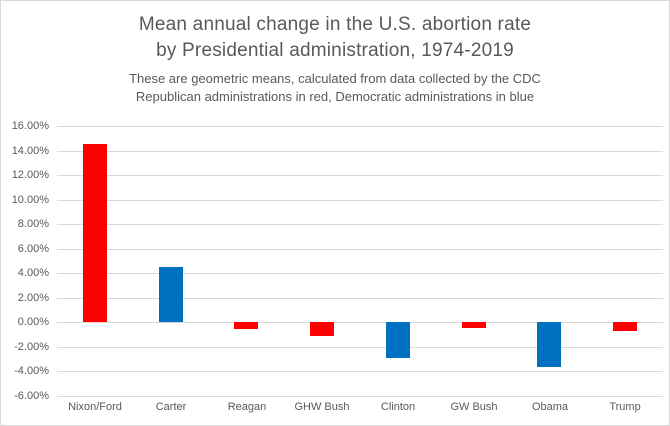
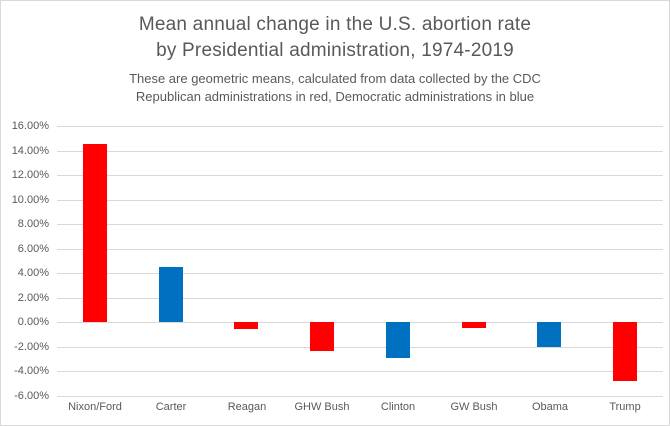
GHW Bush: -1.1% -> -2.4%
Obama: -3.7% -> -2.0%
Trump: -0.7% -> -4.8%
